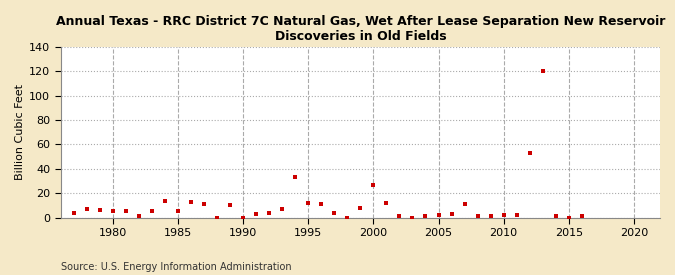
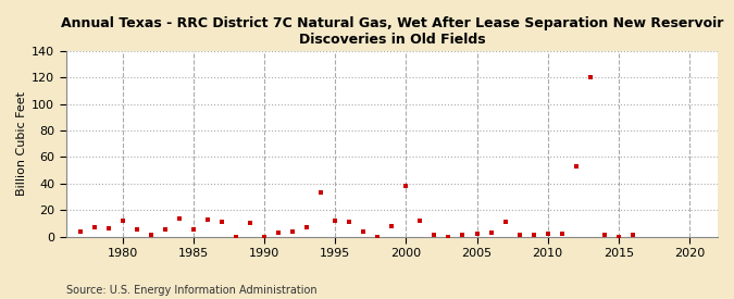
1980: 5 -> 12
2000: 27 -> 38
